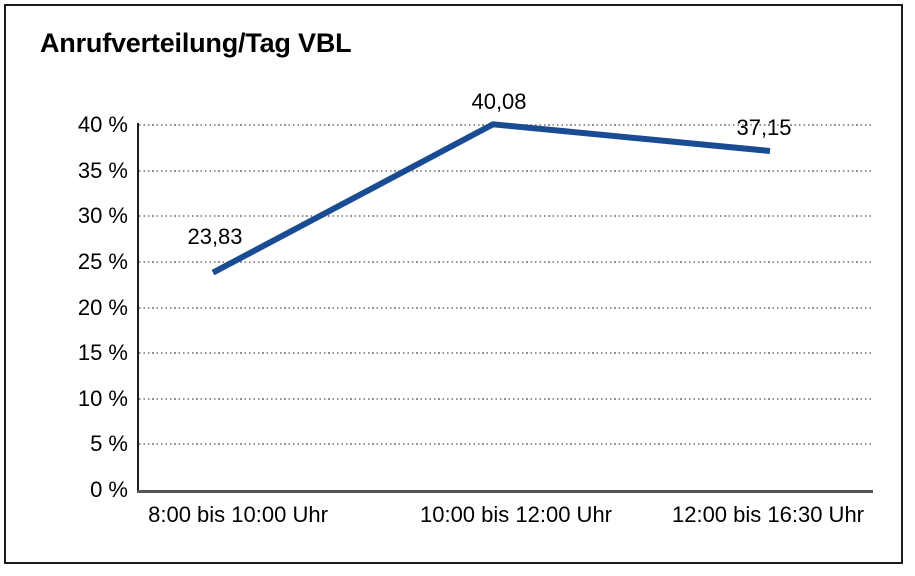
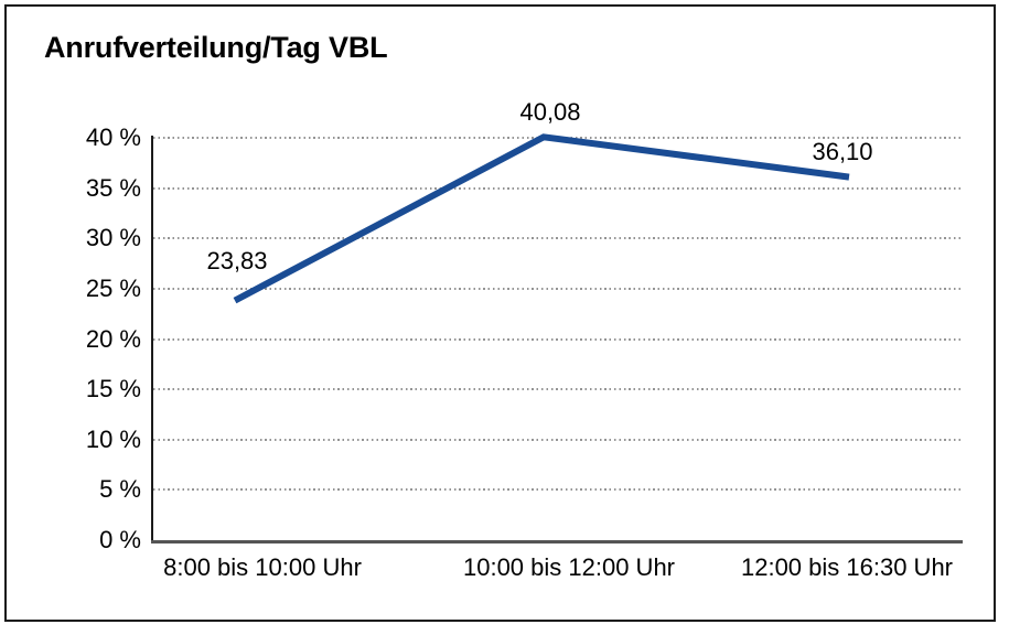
12:00 bis 16:30 Uhr: 37,15 -> 36,10
